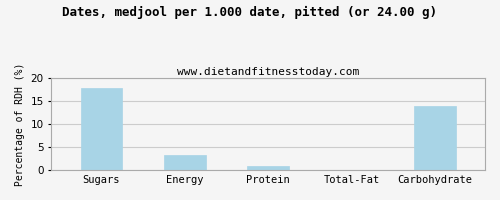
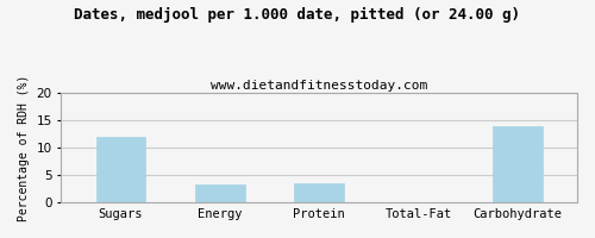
Sugars: 17.9 -> 12.0
Protein: 0.9 -> 3.5
